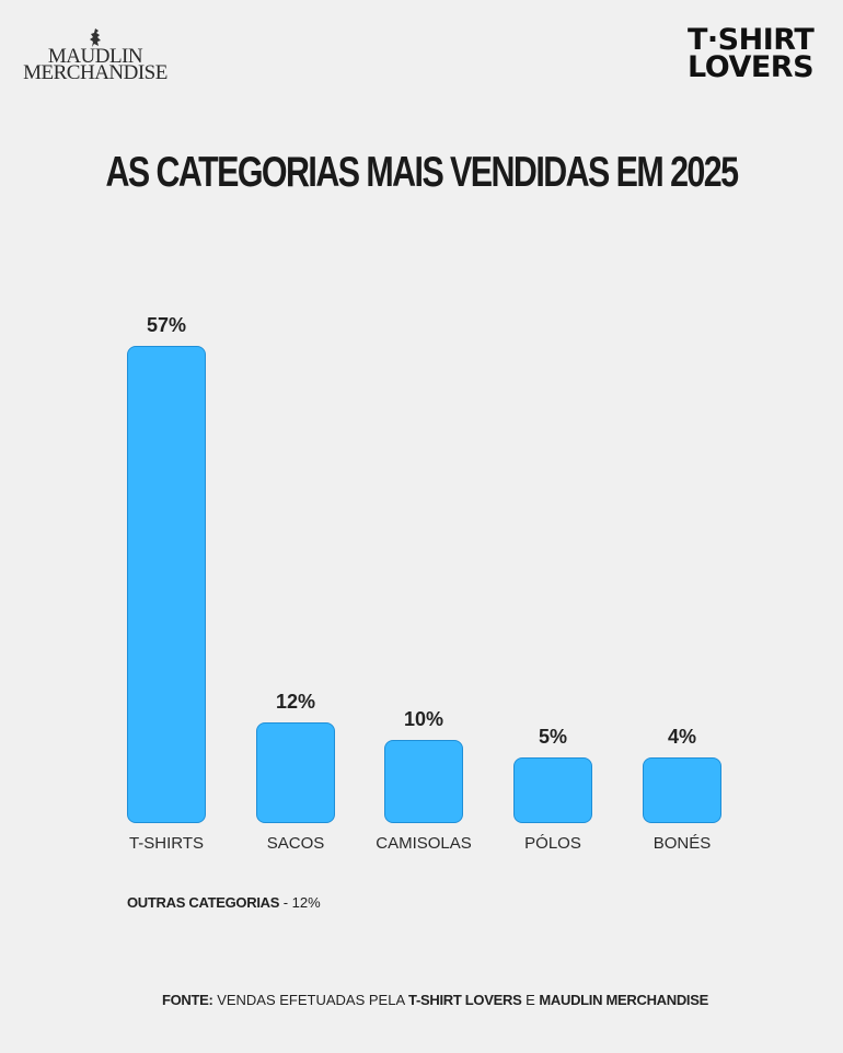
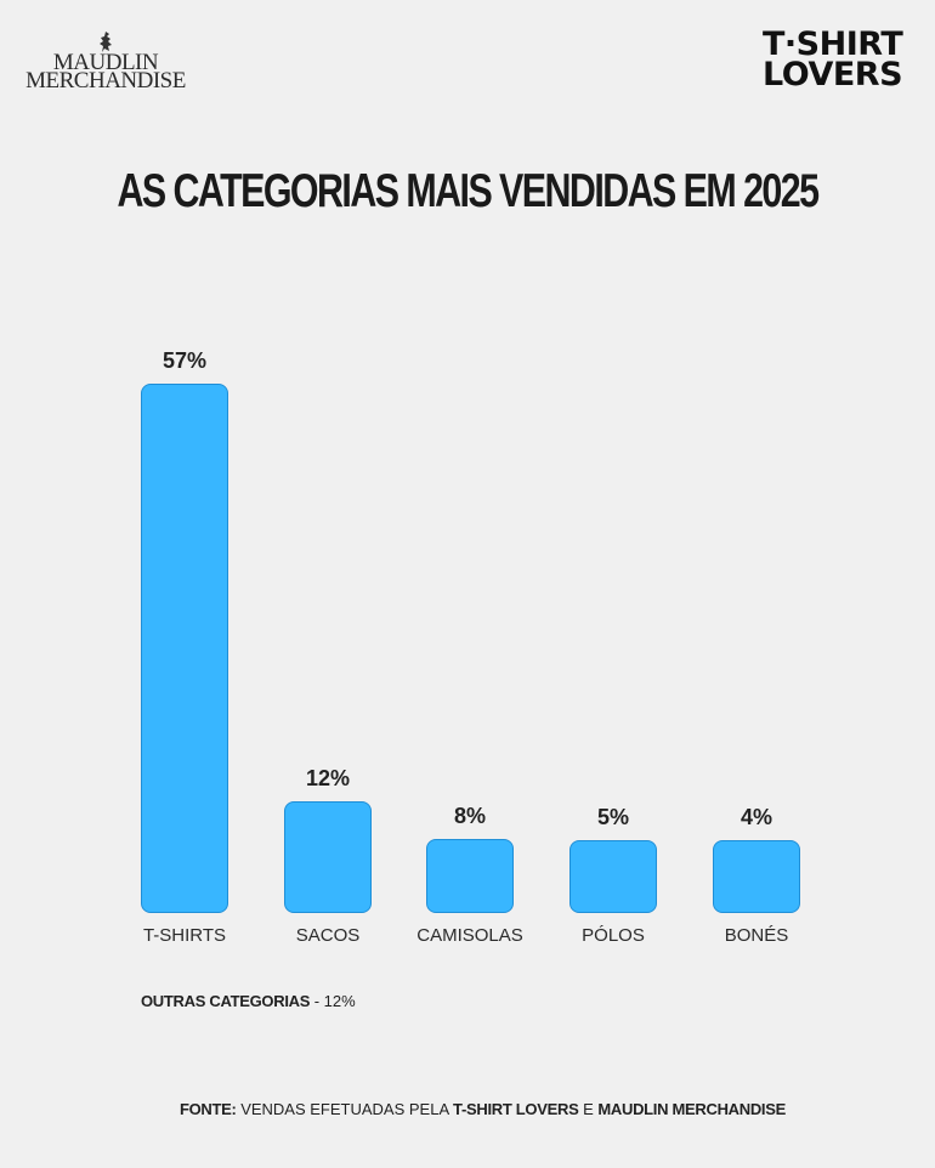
CAMISOLAS: 10% -> 8%
